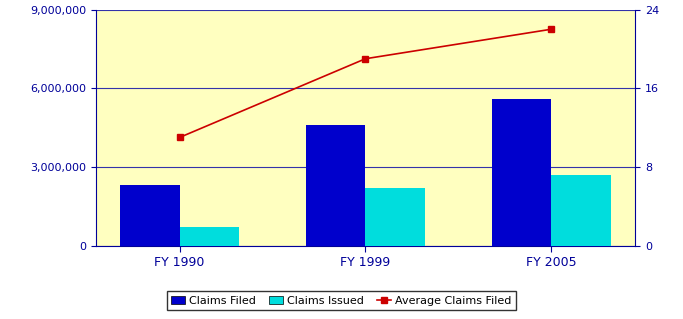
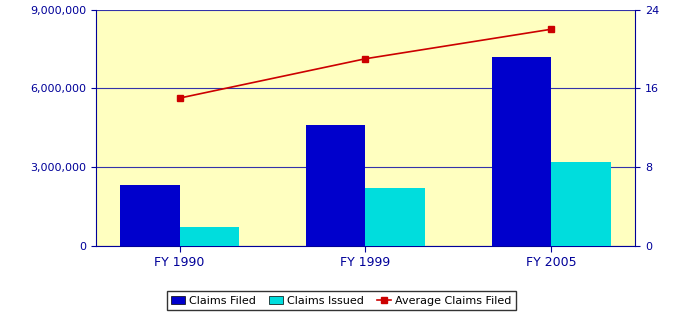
Average Claims Filed/FY 1990: 11 -> 15
Claims Filed/FY 2005: 5,600,000 -> 7,200,000
Claims Issued/FY 2005: 2,700,000 -> 3,200,000
